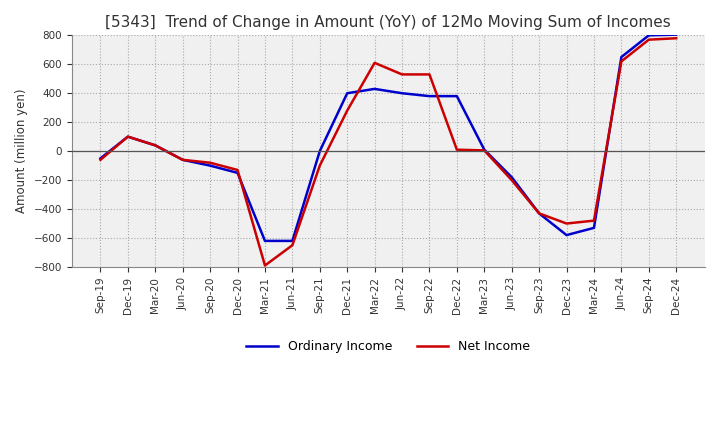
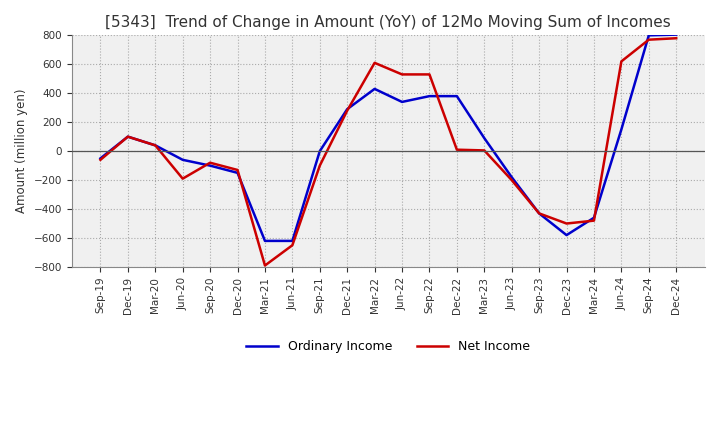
Net Income/Jun-20: -60 -> -190
Ordinary Income/Dec-21: 400 -> 290
Ordinary Income/Jun-22: 400 -> 340
Ordinary Income/Mar-23: 10 -> 90
Ordinary Income/Mar-24: -530 -> -460
Ordinary Income/Jun-24: 650 -> 150
